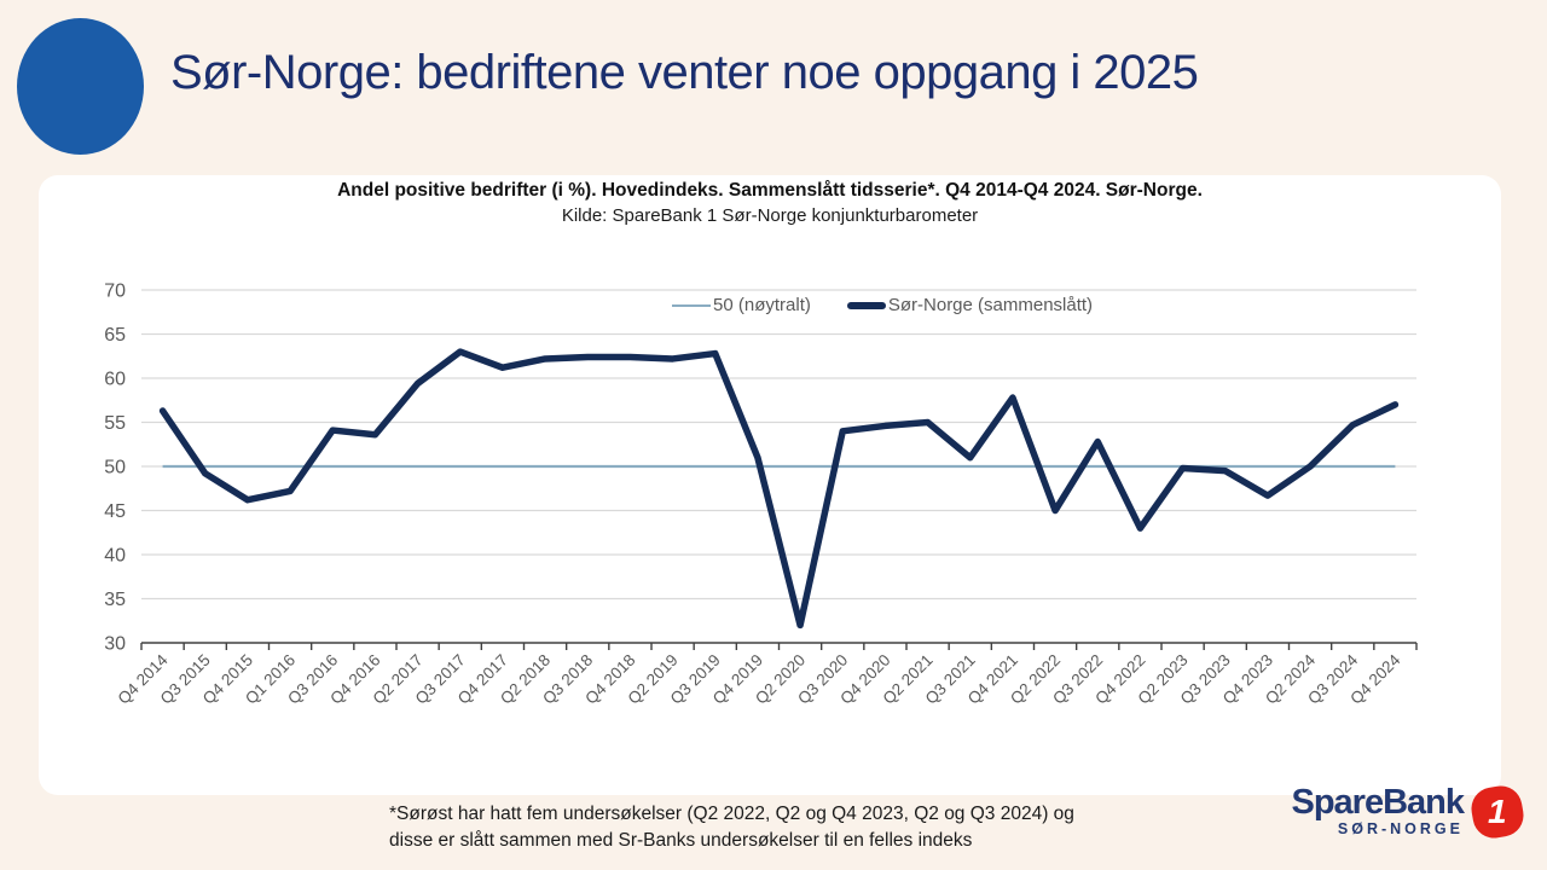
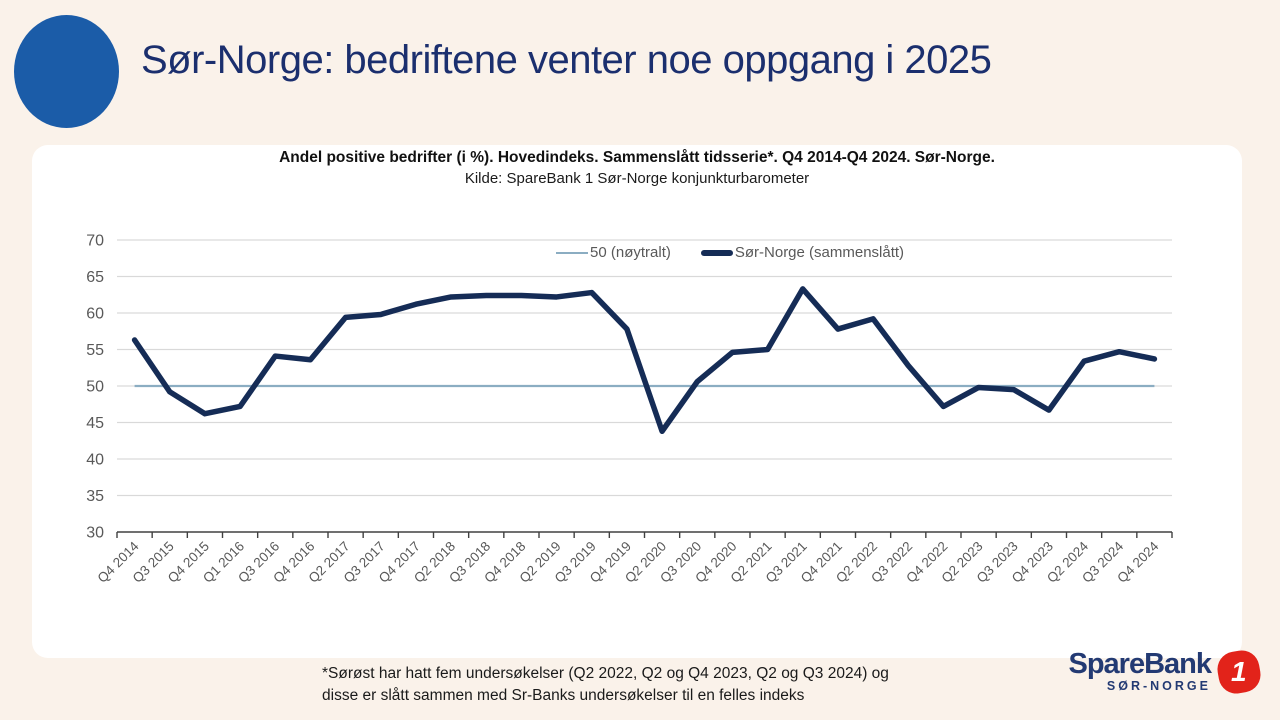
Q3 2017: 63 -> 60
Q4 2019: 51 -> 58
Q2 2020: 32 -> 44
Q3 2020: 54 -> 51
Q3 2021: 51 -> 63
Q2 2022: 45 -> 59
Q4 2022: 43 -> 47
Q2 2024: 50 -> 53
Q4 2024: 57 -> 54
